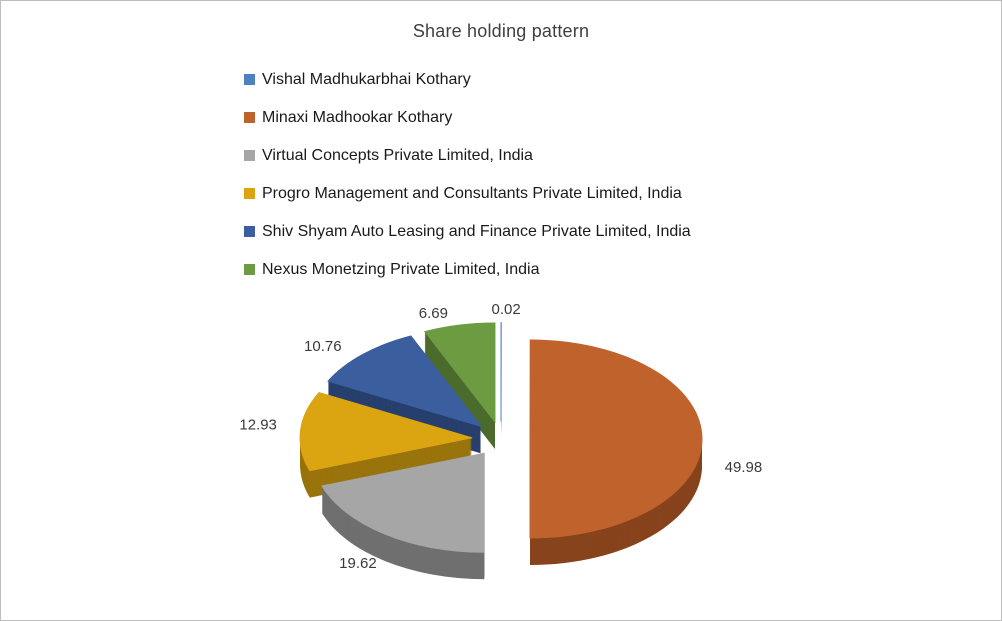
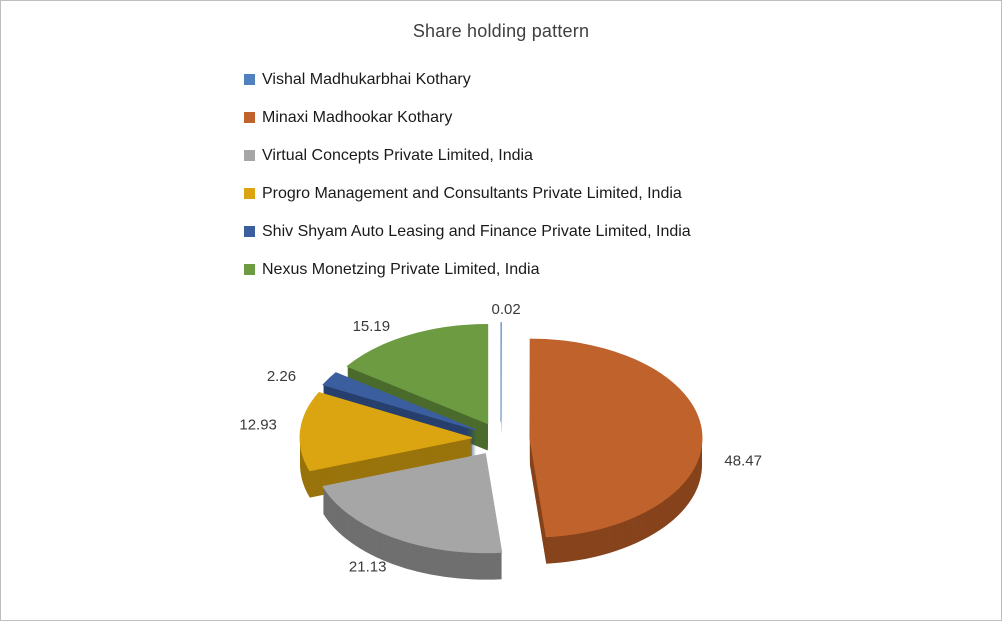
Minaxi Madhookar Kothary: 49.98 -> 48.47
Virtual Concepts Private Limited, India: 19.62 -> 21.13
Shiv Shyam Auto Leasing and Finance Private Limited, India: 10.76 -> 2.26
Nexus Monetzing Private Limited, India: 6.69 -> 15.19
